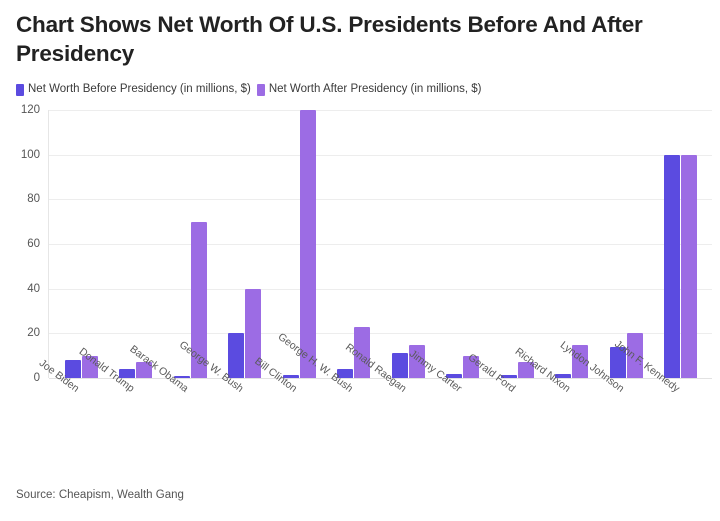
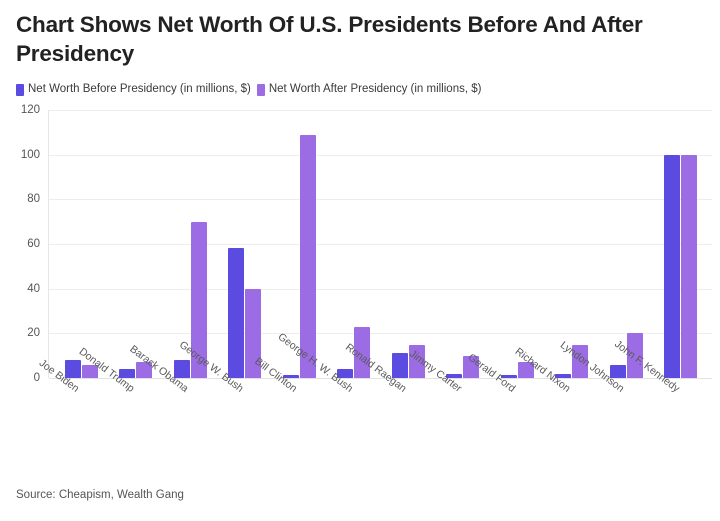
Net Worth After Presidency (in millions, $)/Joe Biden: 10 -> 6
Net Worth Before Presidency (in millions, $)/Barack Obama: 1 -> 8
Net Worth Before Presidency (in millions, $)/George W. Bush: 20 -> 58
Net Worth After Presidency (in millions, $)/Bill Clinton: 120 -> 109
Net Worth Before Presidency (in millions, $)/Lyndon Johnson: 14 -> 6
